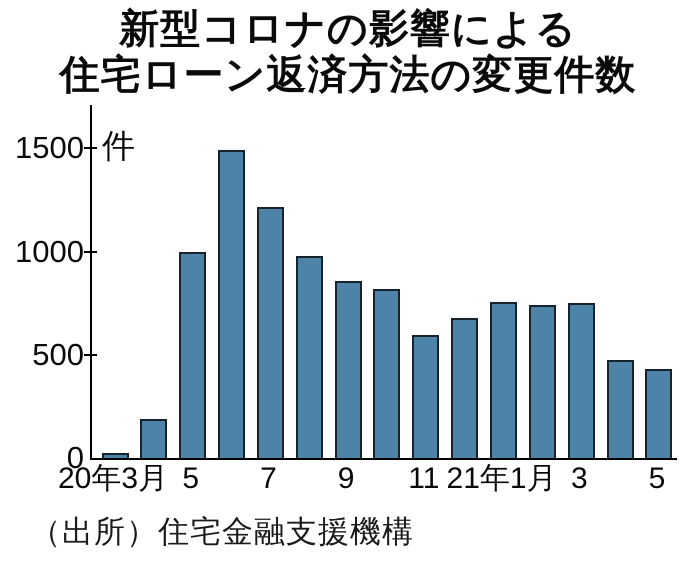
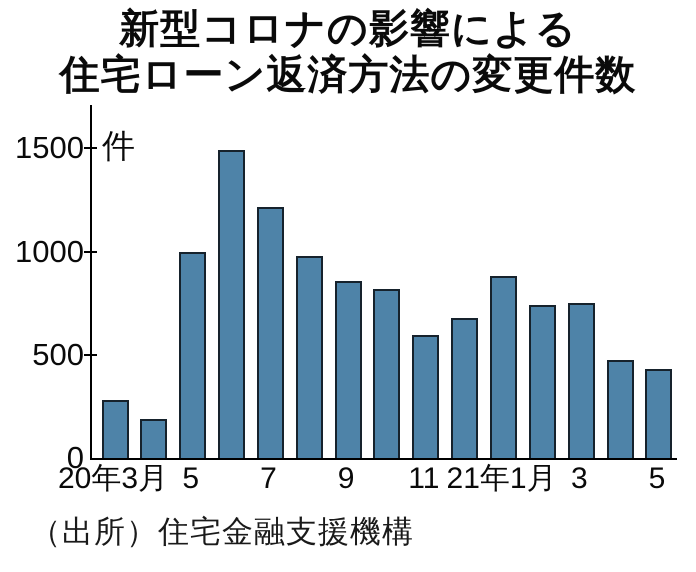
20年3月: 20 -> 280
21年1月: 760 -> 880
